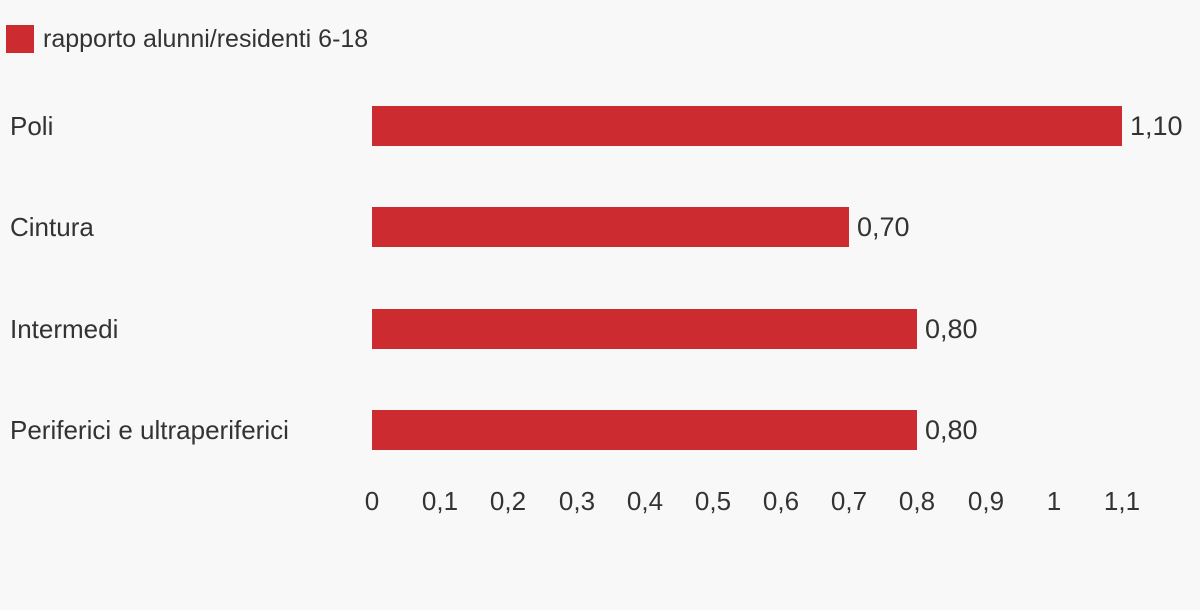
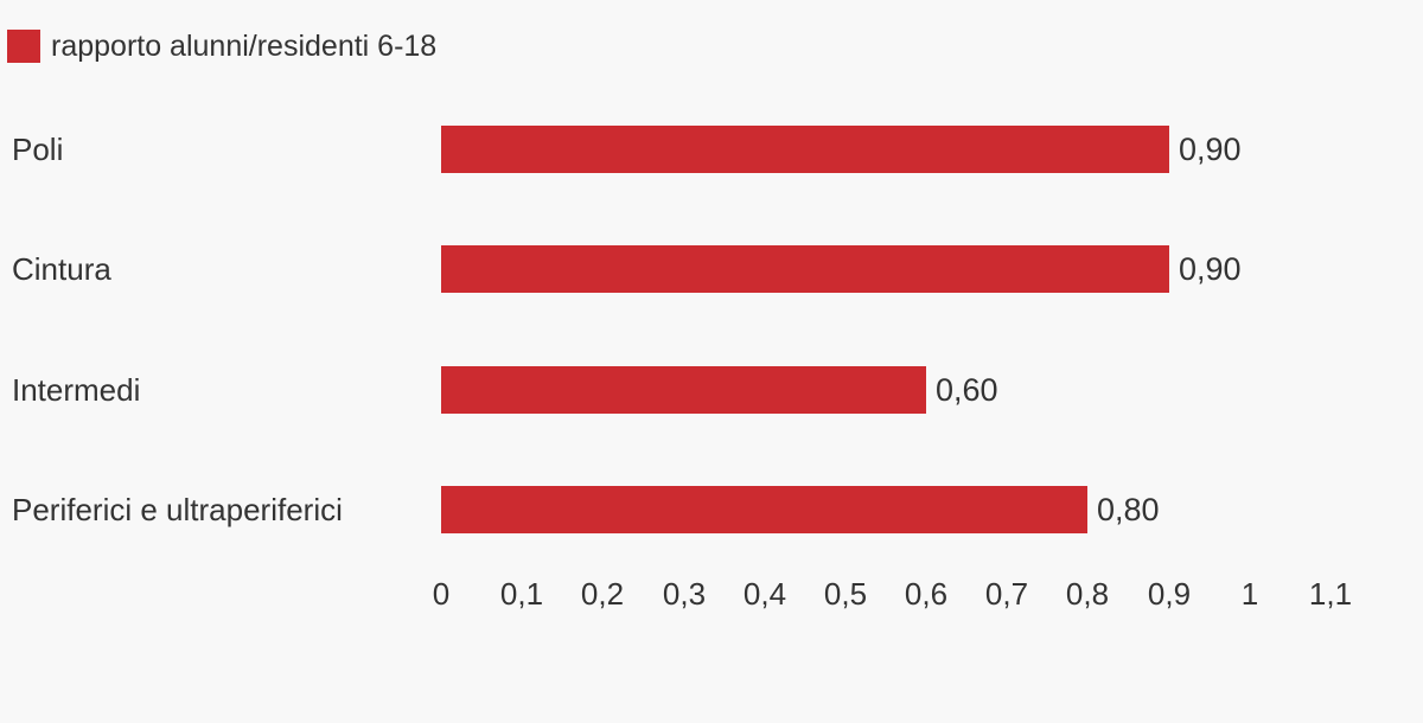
Poli: 1,10 -> 0,90
Cintura: 0,70 -> 0,90
Intermedi: 0,80 -> 0,60
